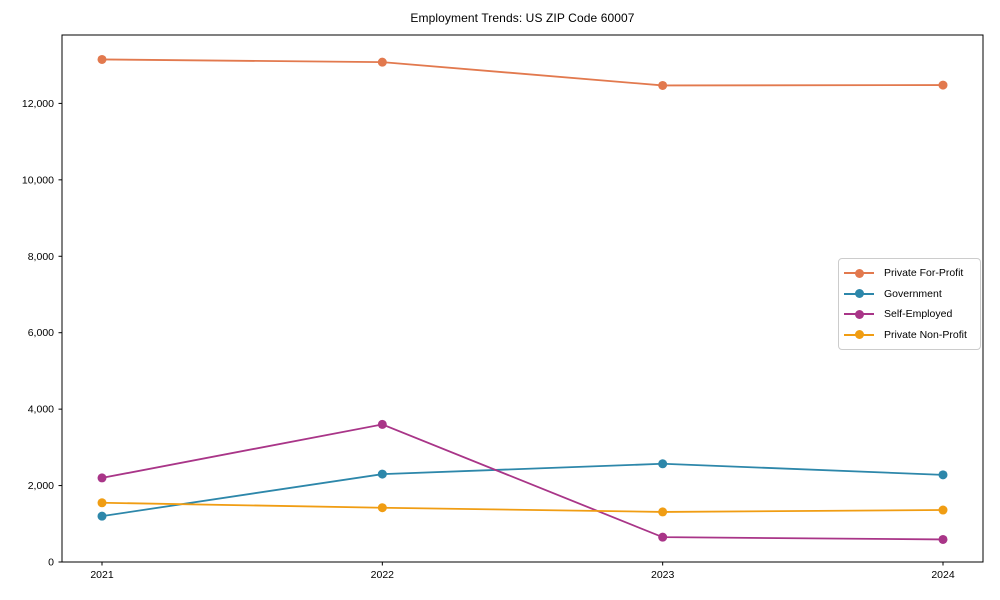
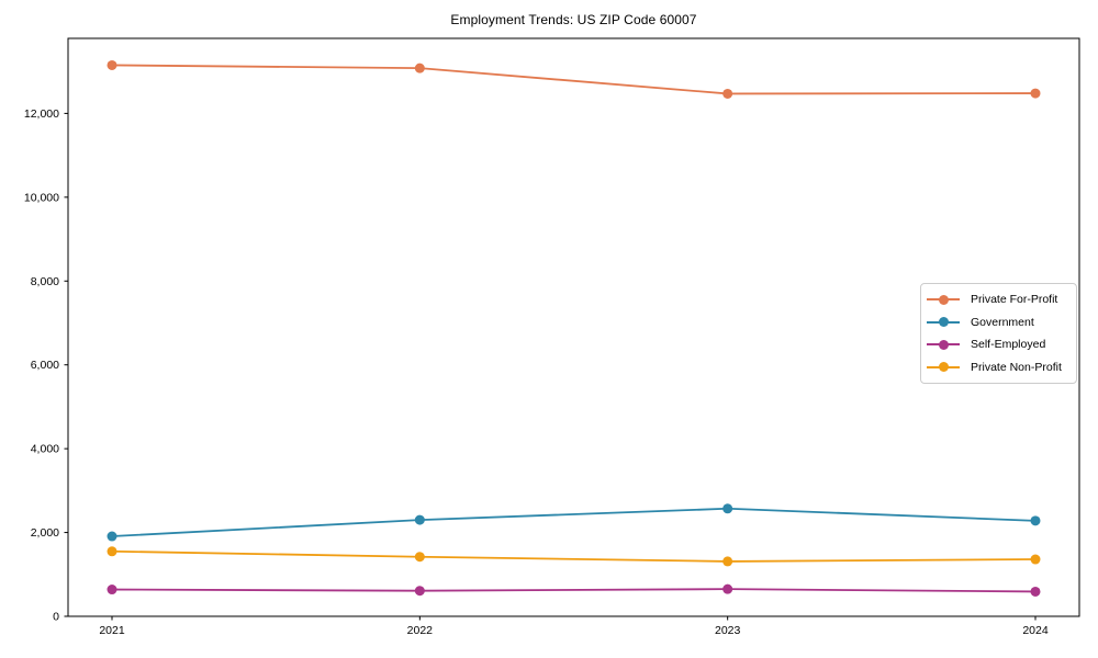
Government/2021: 1200 -> 1900
Self-Employed/2021: 2200 -> 600
Self-Employed/2022: 3600 -> 600
